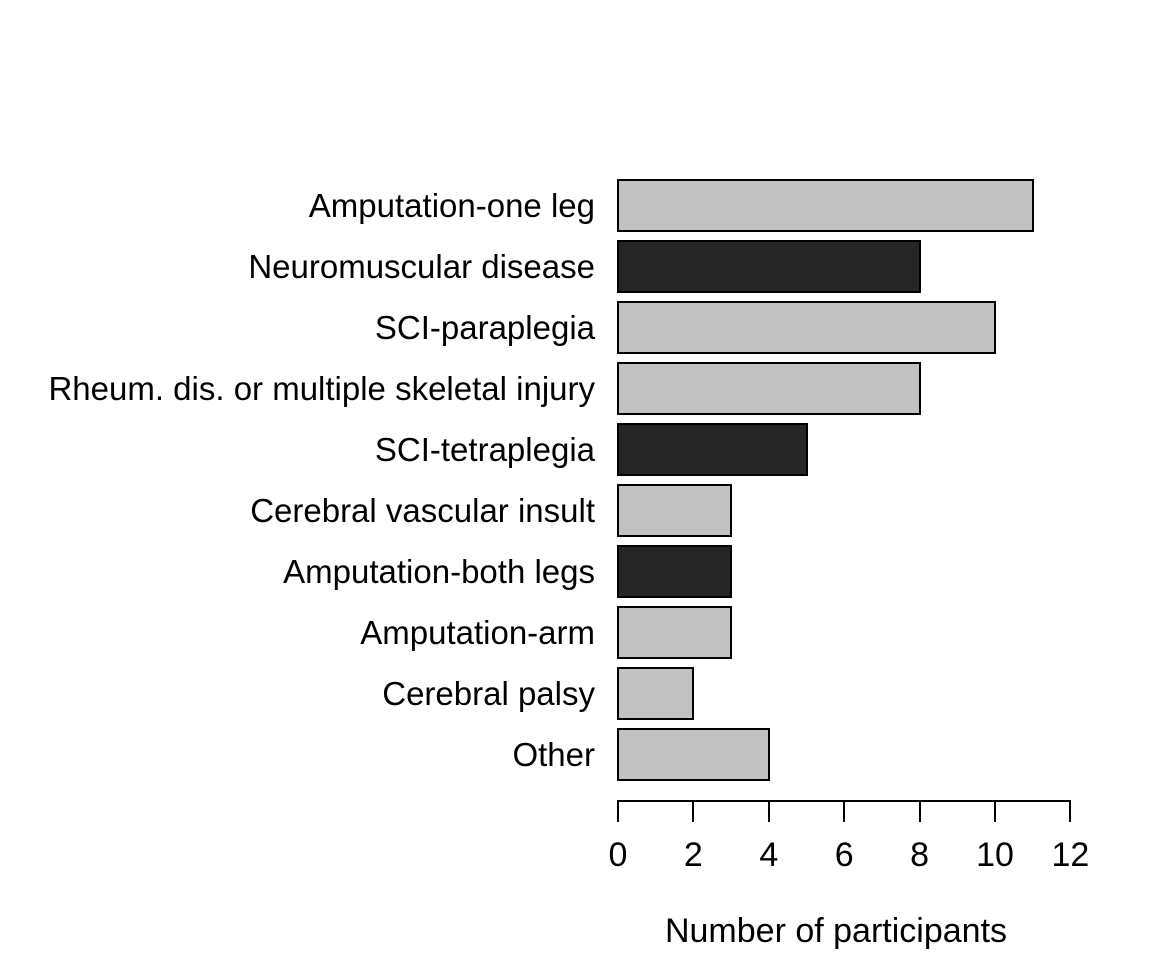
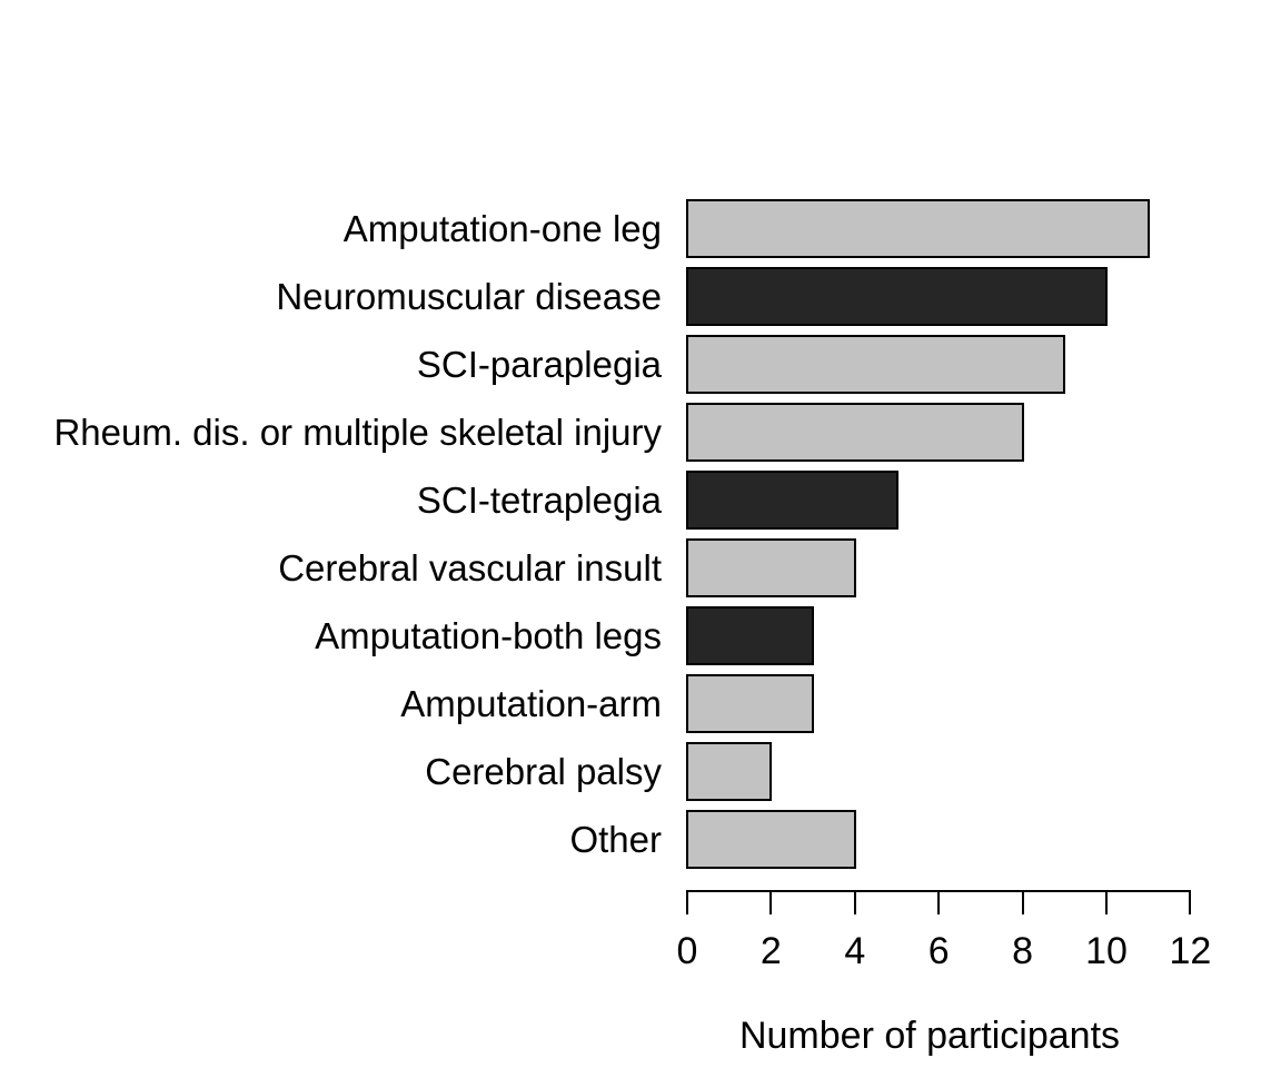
Neuromuscular disease: 8 -> 10
SCI-paraplegia: 10 -> 9
Cerebral vascular insult: 3 -> 4
